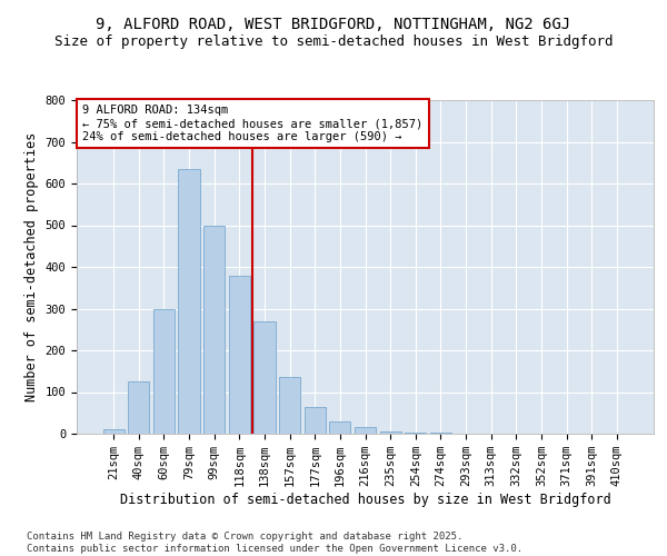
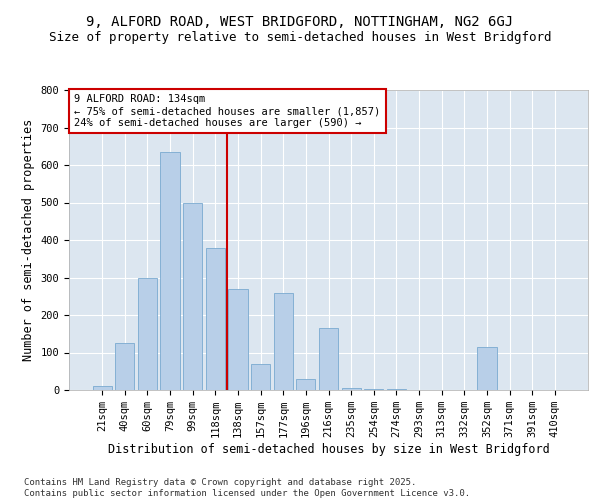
157sqm: 135 -> 70
177sqm: 65 -> 260
216sqm: 15 -> 165
352sqm: 1 -> 115
